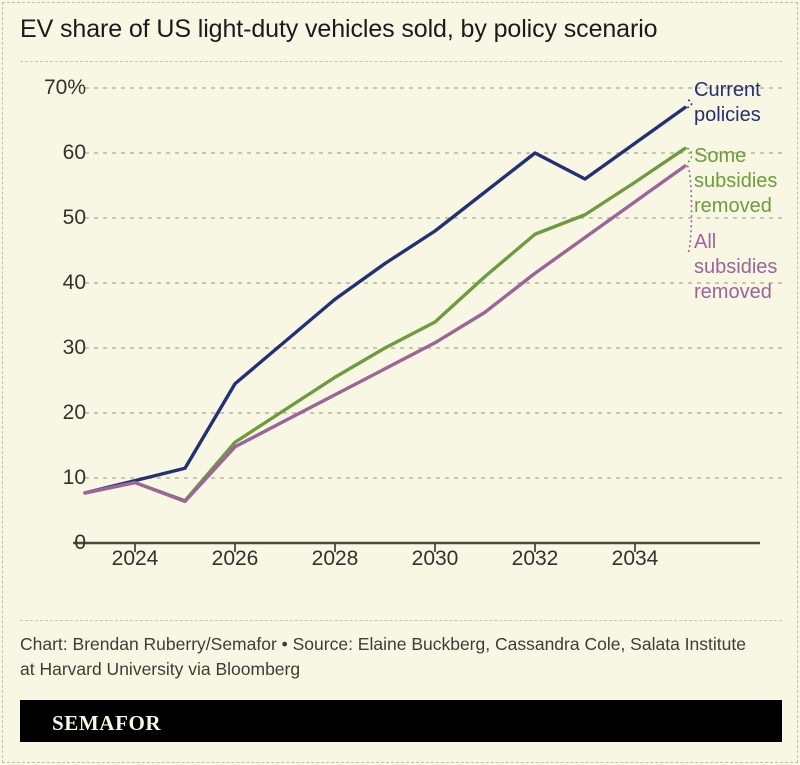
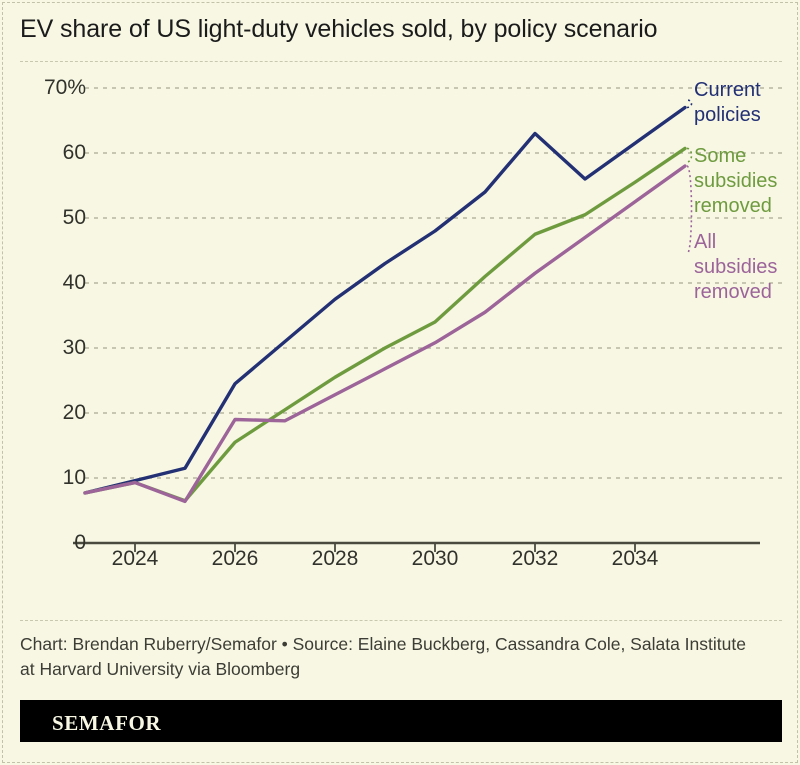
All subsidies removed/2026: 15% -> 19%
Current policies/2032: 60% -> 63%
